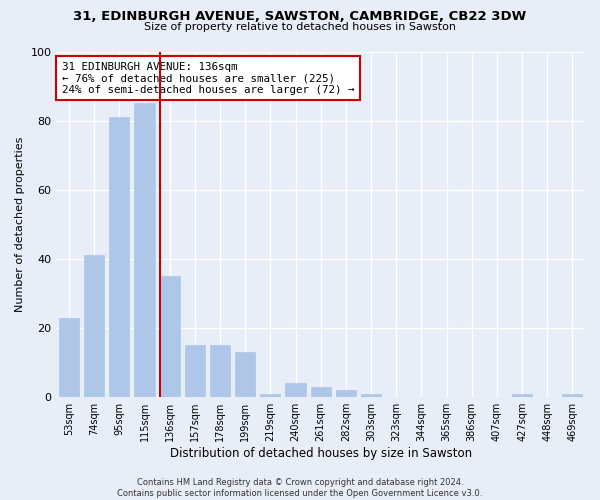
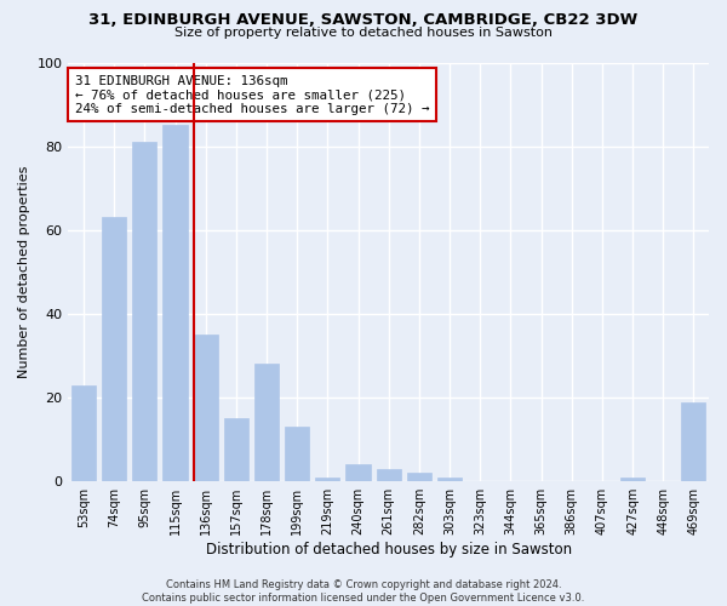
74sqm: 41 -> 63
178sqm: 15 -> 28
469sqm: 1 -> 19
